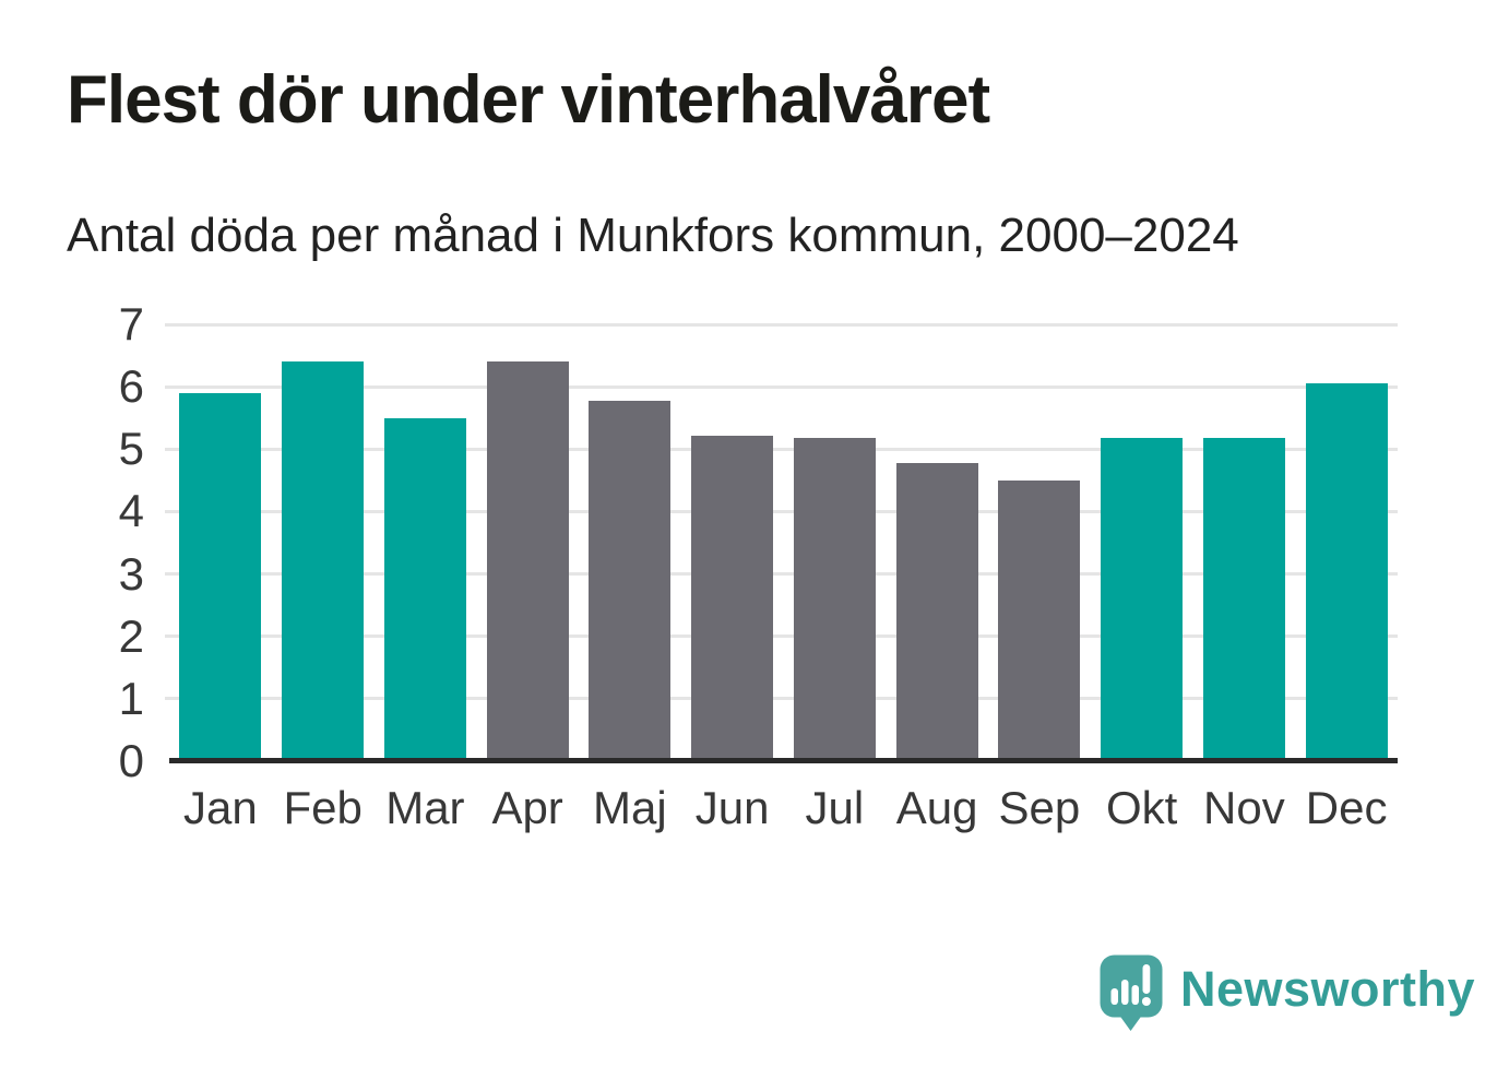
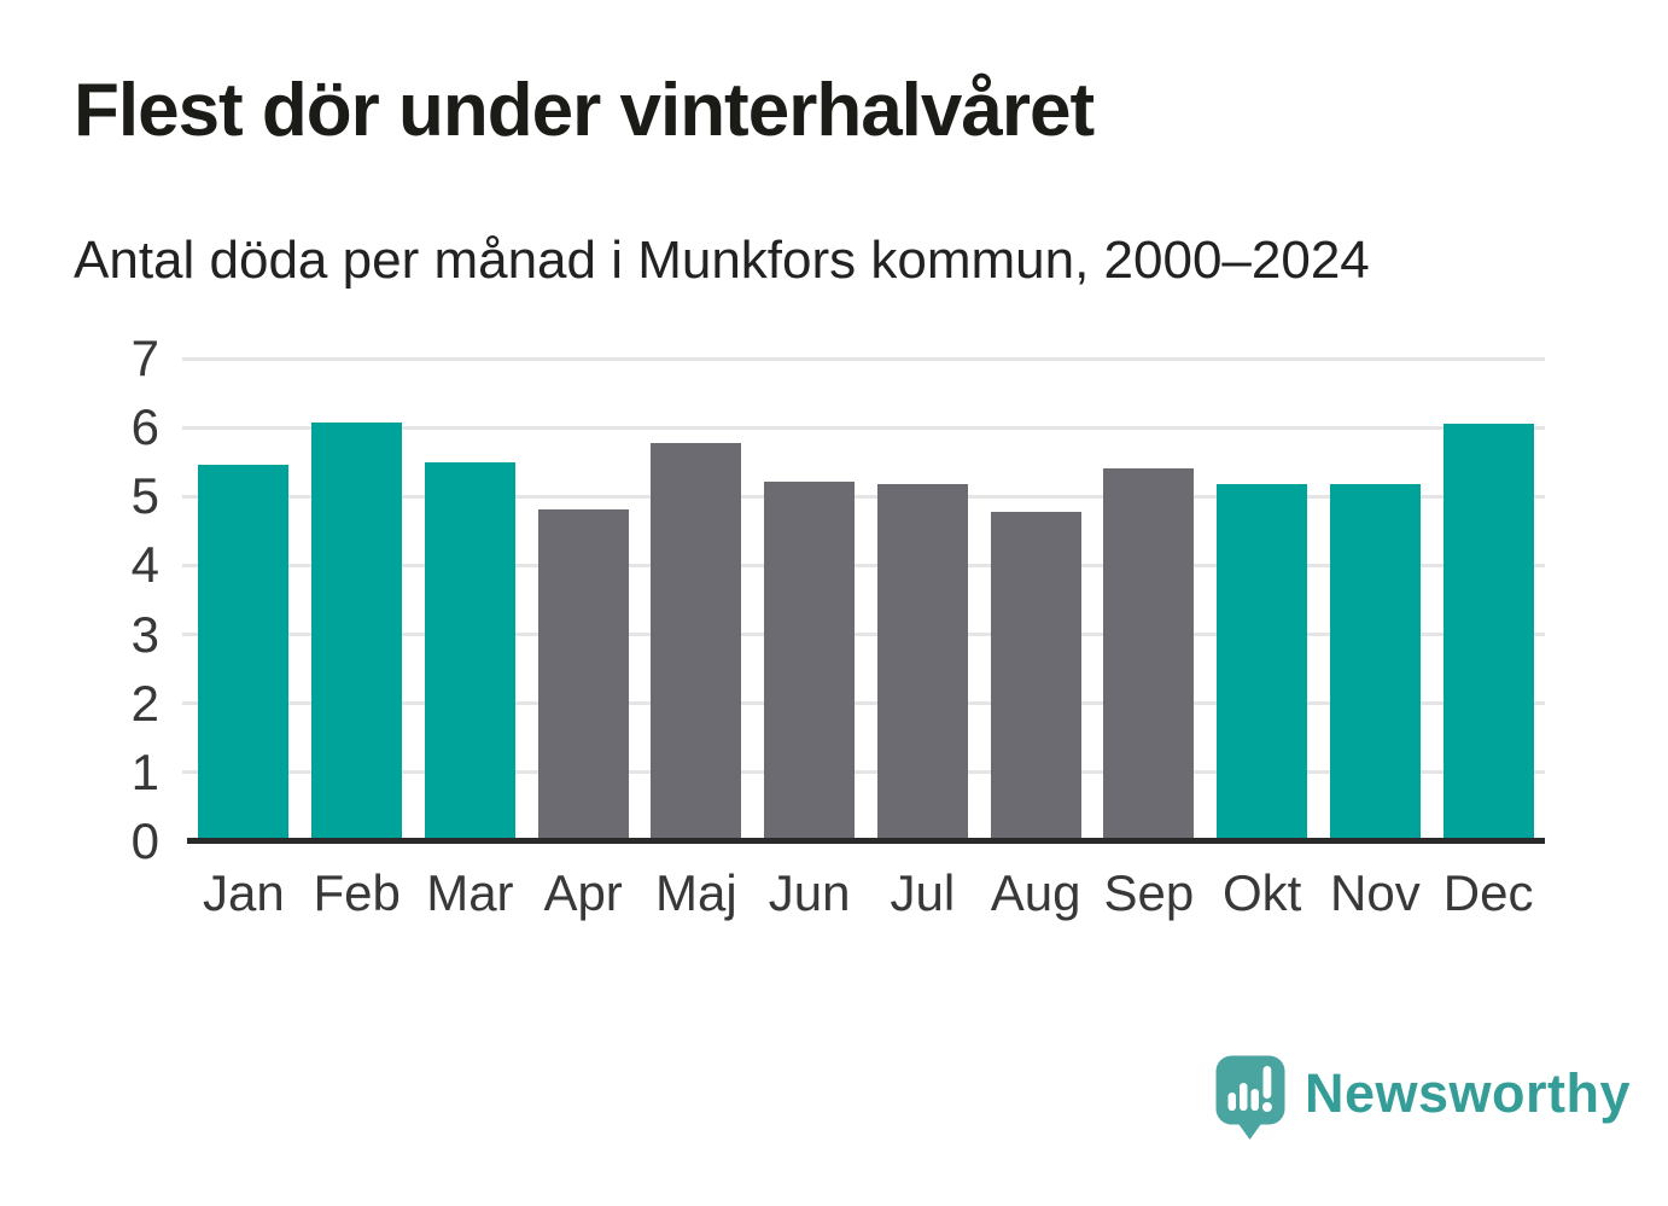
Jan: 5.9 -> 5.5
Feb: 6.4 -> 6.1
Apr: 6.4 -> 4.8
Sep: 4.5 -> 5.4
